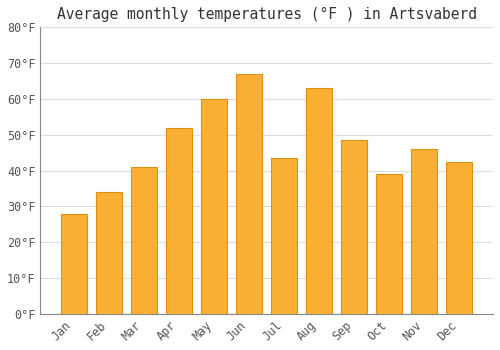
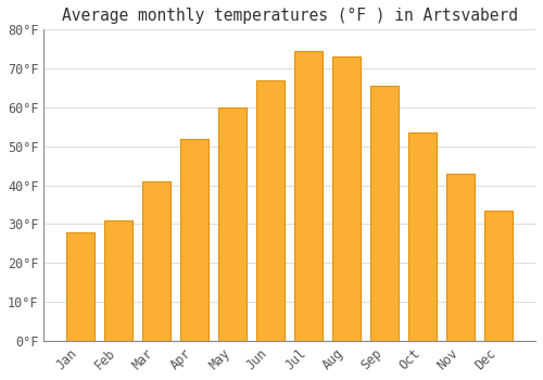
Feb: 34.0°F -> 31.0°F
Jul: 43.5°F -> 74.5°F
Aug: 63.0°F -> 73.0°F
Sep: 48.5°F -> 65.5°F
Oct: 39.0°F -> 53.5°F
Nov: 46.0°F -> 43.0°F
Dec: 42.5°F -> 33.5°F
